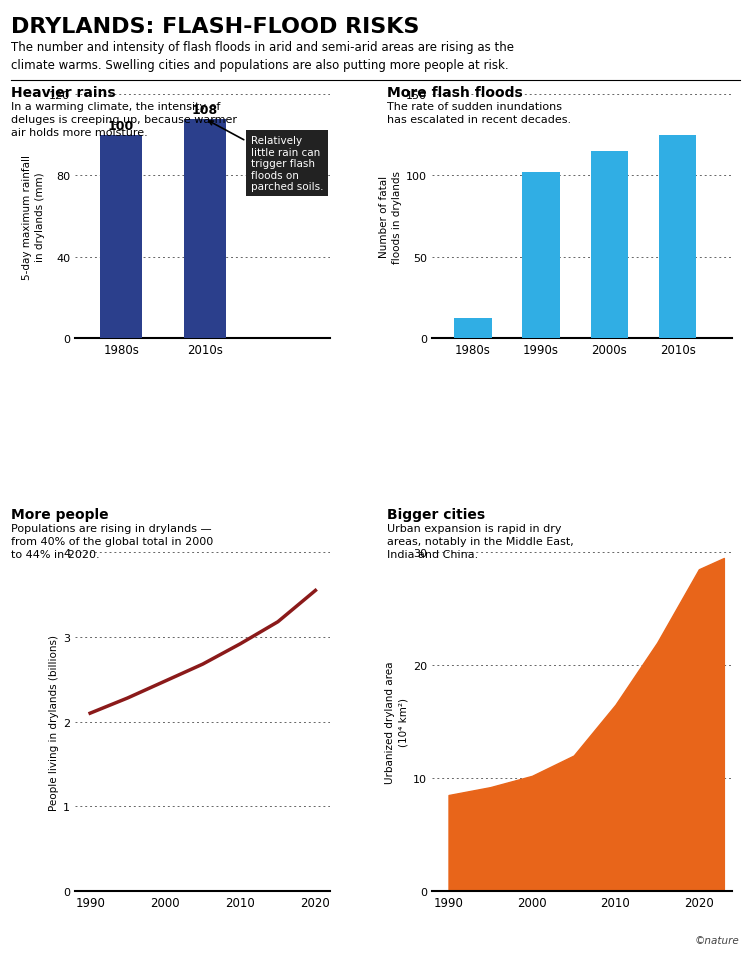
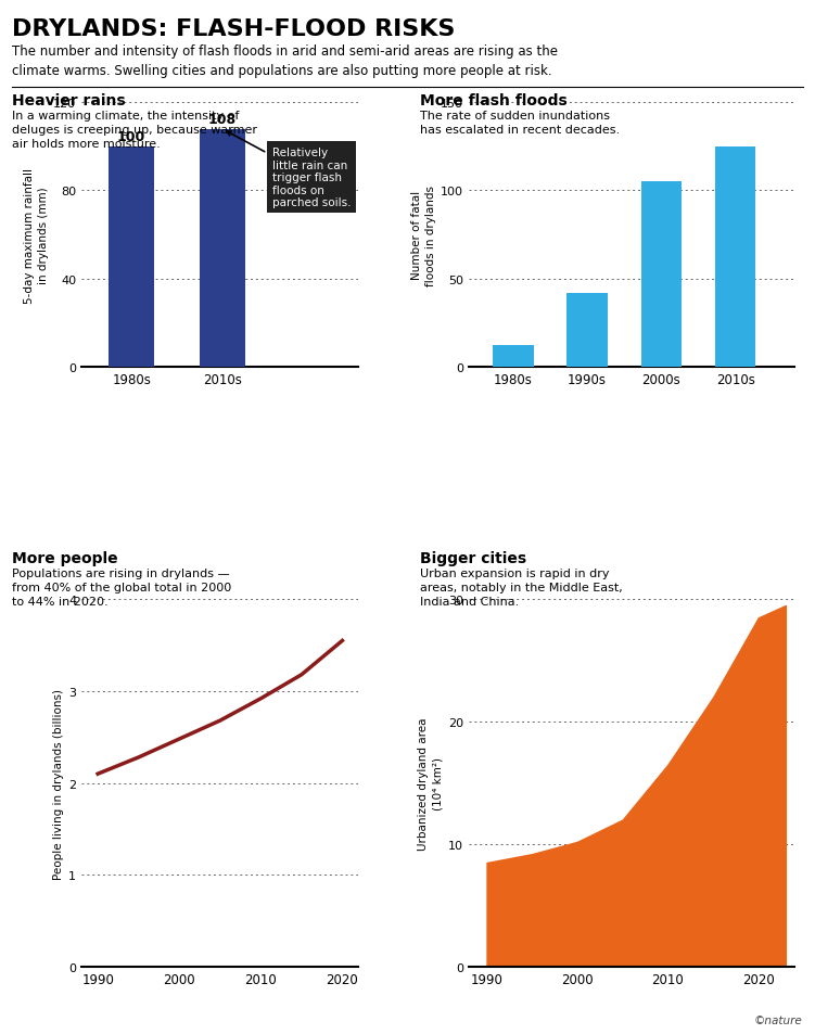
1990s: 102 -> 42
2000s: 115 -> 105
